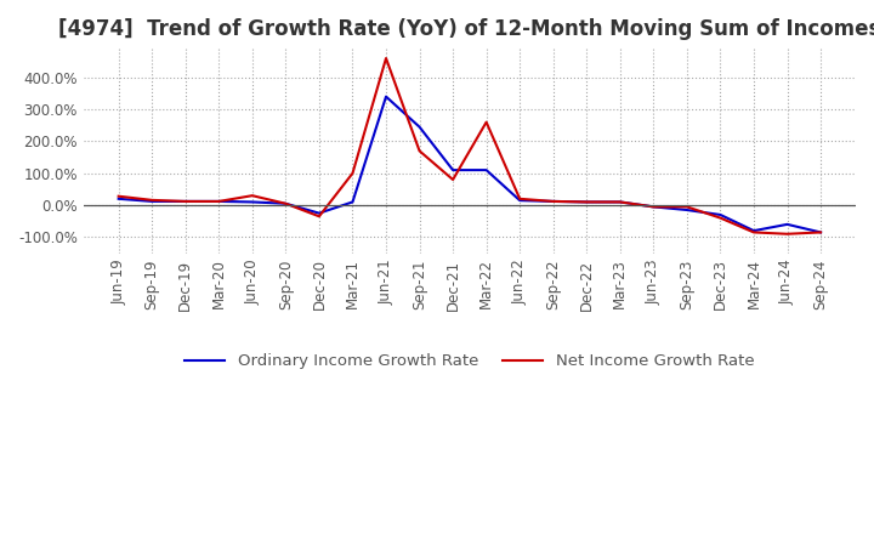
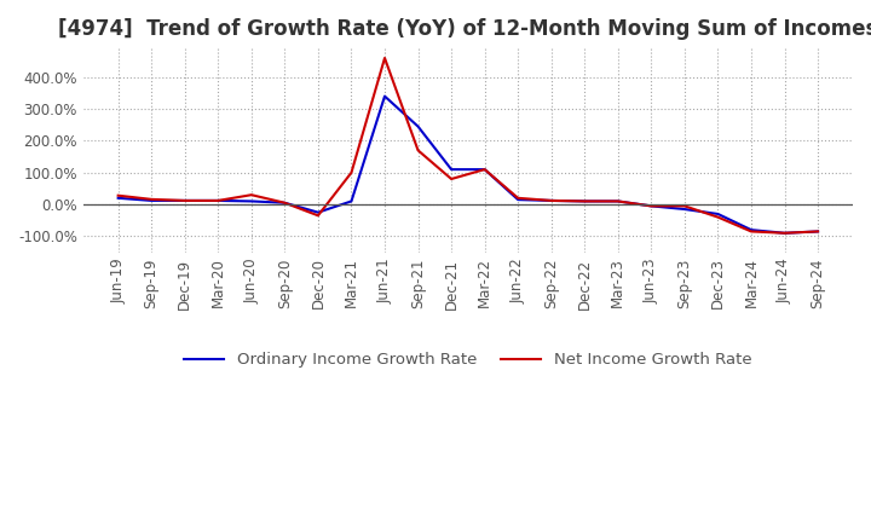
Net Income Growth Rate/Mar-22: 260% -> 110%
Ordinary Income Growth Rate/Jun-24: -60% -> -90%
